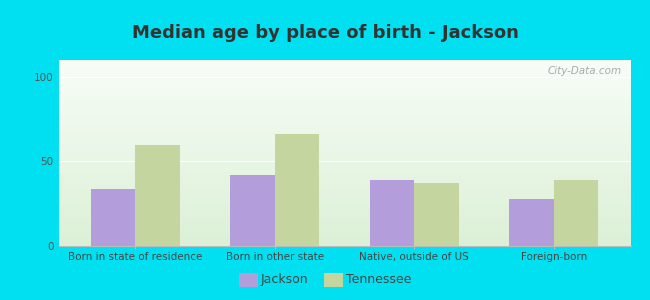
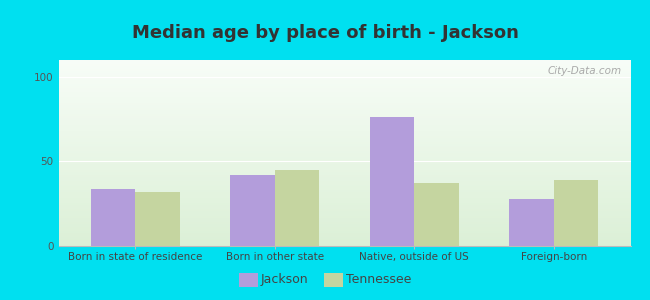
Tennessee/Born in state of residence: 60 -> 32
Tennessee/Born in other state: 66 -> 45
Jackson/Native, outside of US: 39 -> 76
